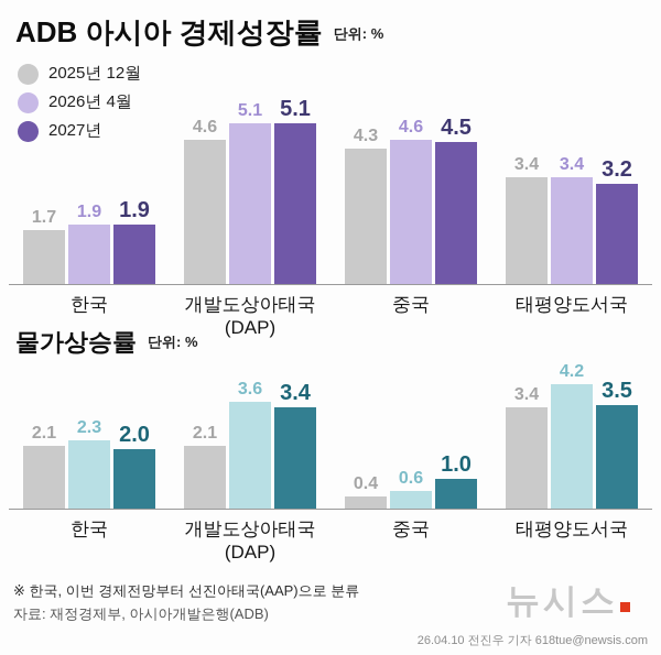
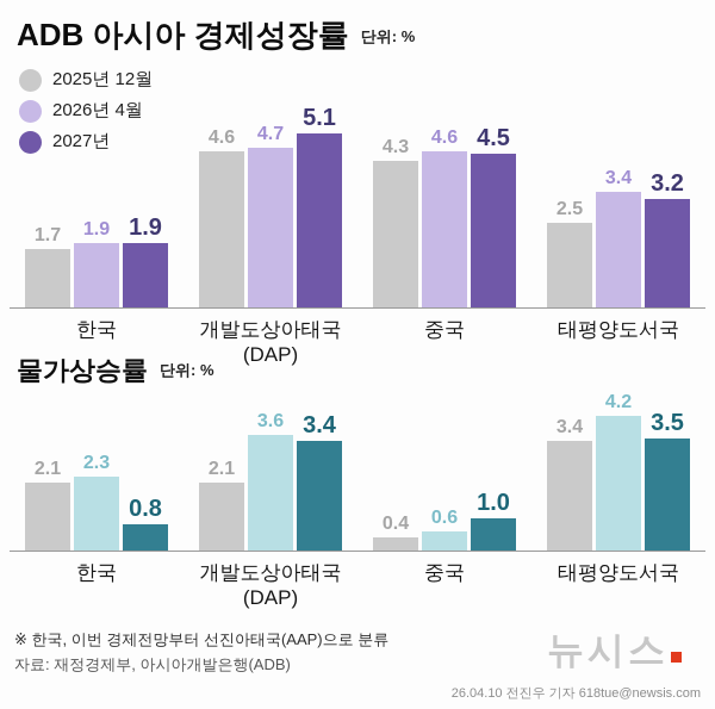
ADB 아시아 경제성장률/2026년 4월/개발도상아태국: 5.1 -> 4.7
ADB 아시아 경제성장률/2025년 12월/태평양도서국: 3.4 -> 2.5
물가상승률/2027년/한국: 2.0 -> 0.8
